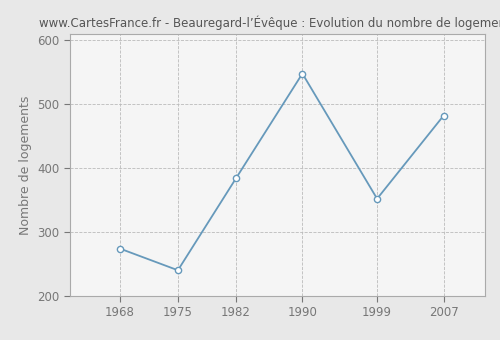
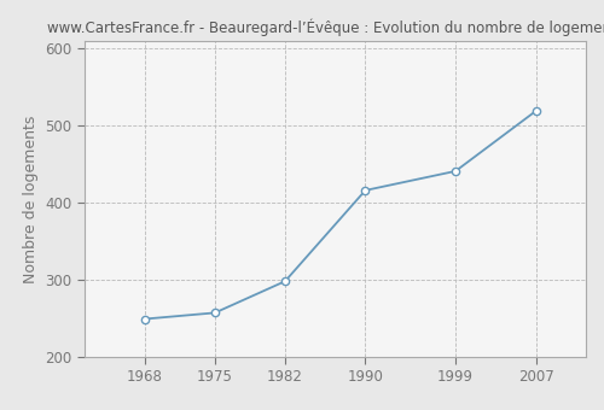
1968: 274 -> 249
1975: 240 -> 257
1982: 384 -> 298
1990: 548 -> 416
1999: 352 -> 441
2007: 482 -> 519
